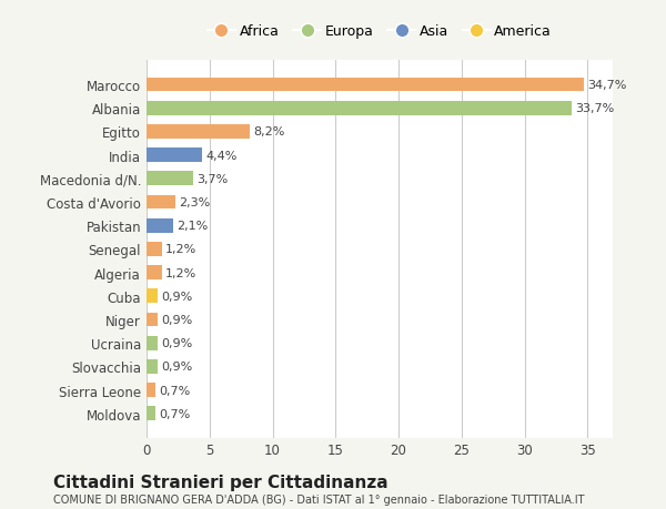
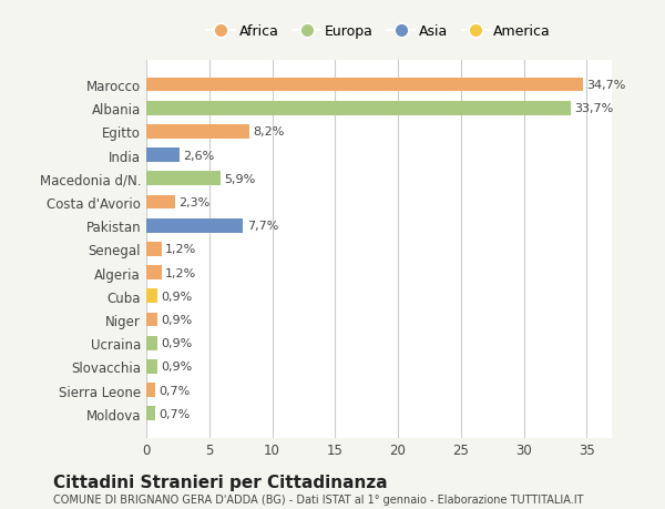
India: 4,4% -> 2,6%
Macedonia d/N.: 3,7% -> 5,9%
Pakistan: 2,1% -> 7,7%
